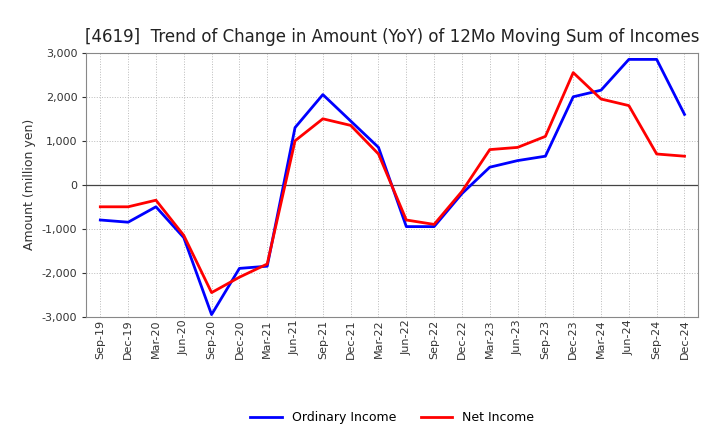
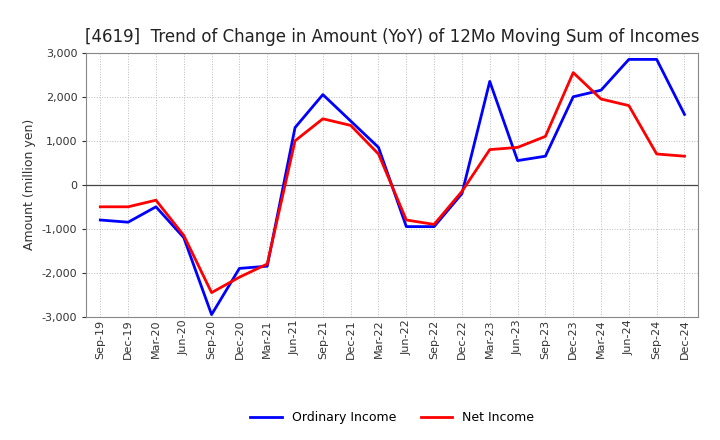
Ordinary Income/Mar-23: 400 -> 2,350
